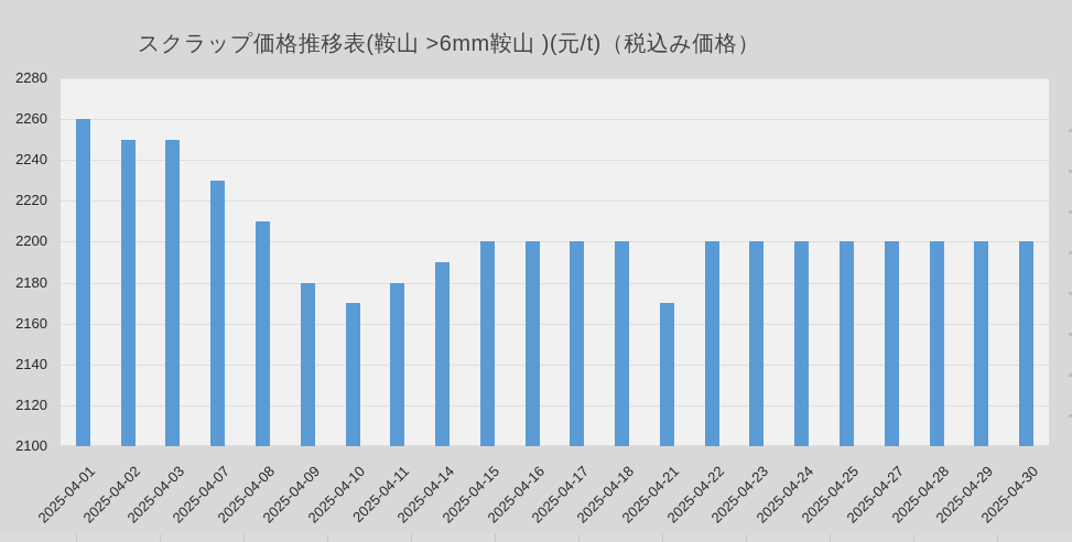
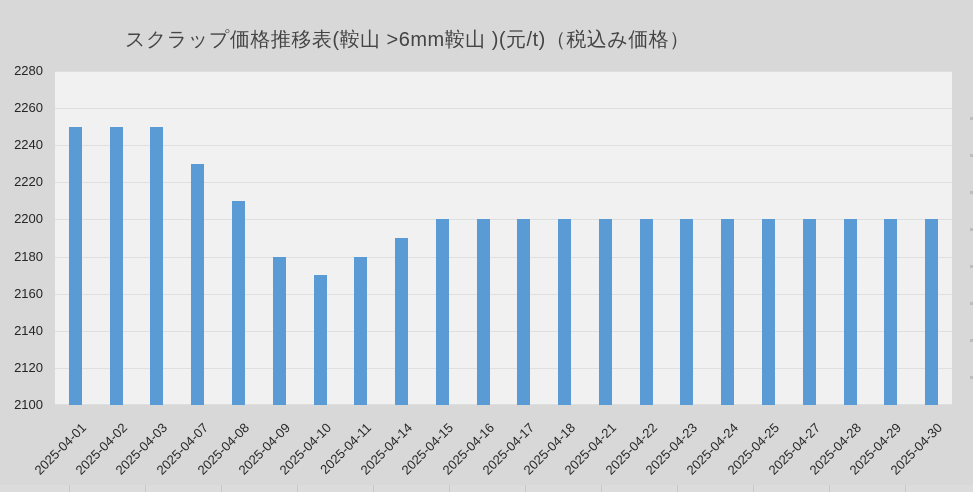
2025-04-01: 2260 -> 2250
2025-04-21: 2170 -> 2200
